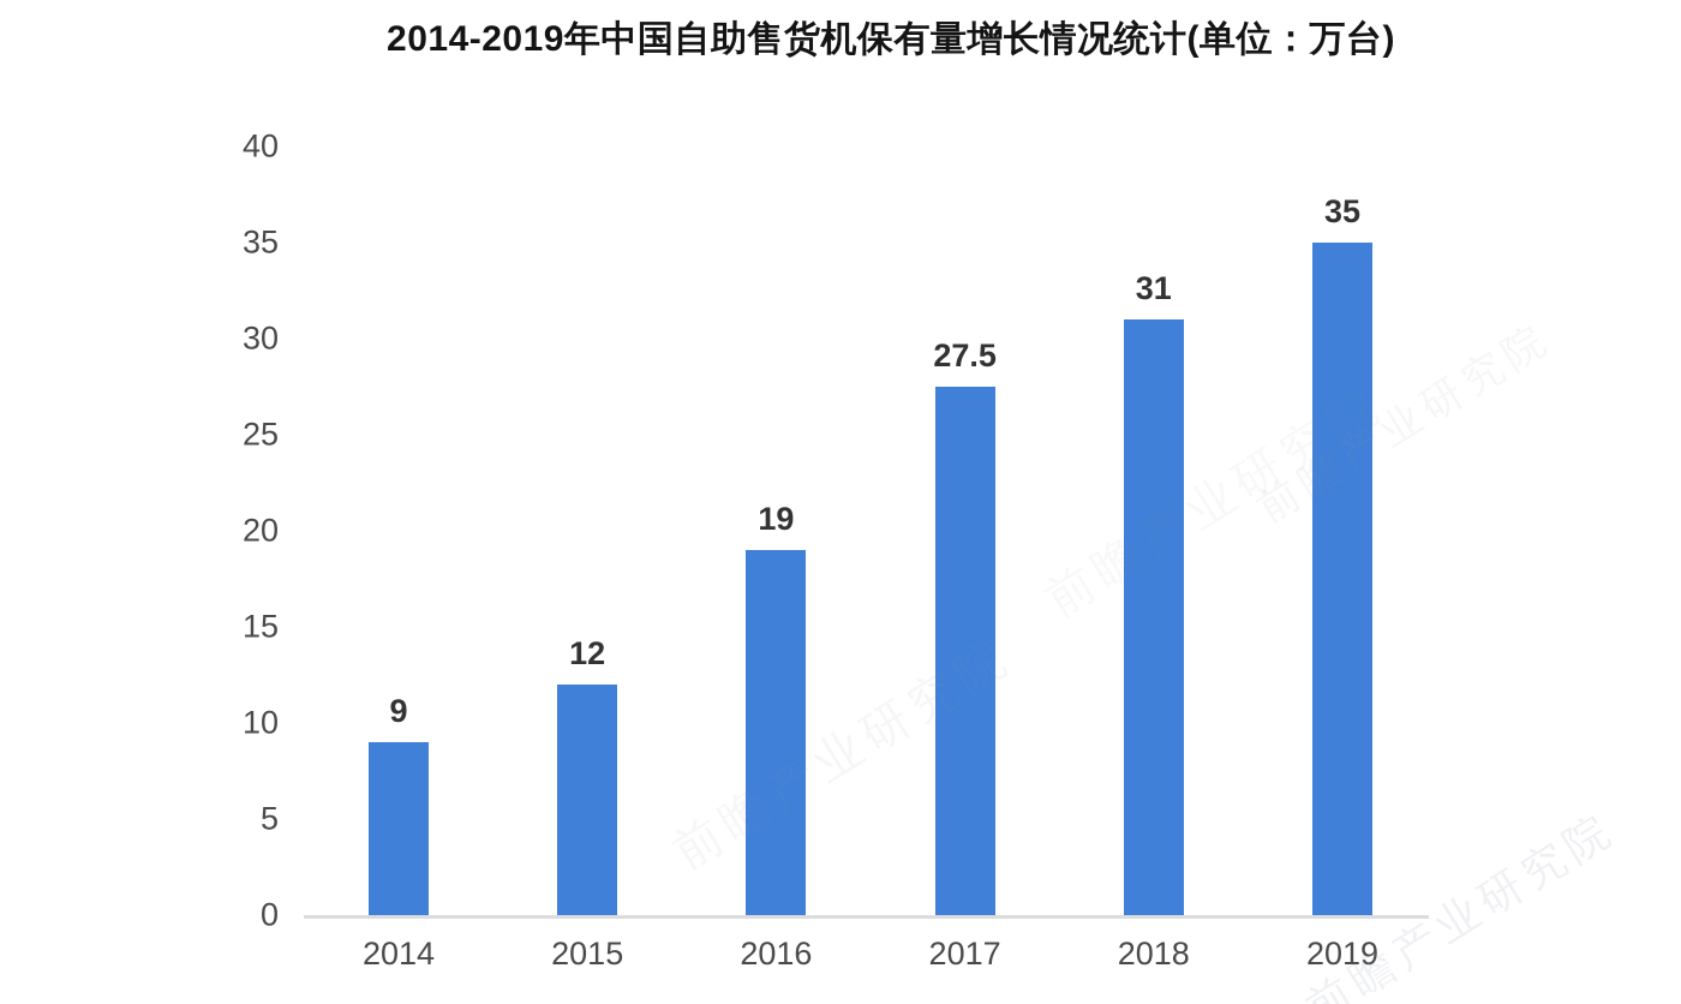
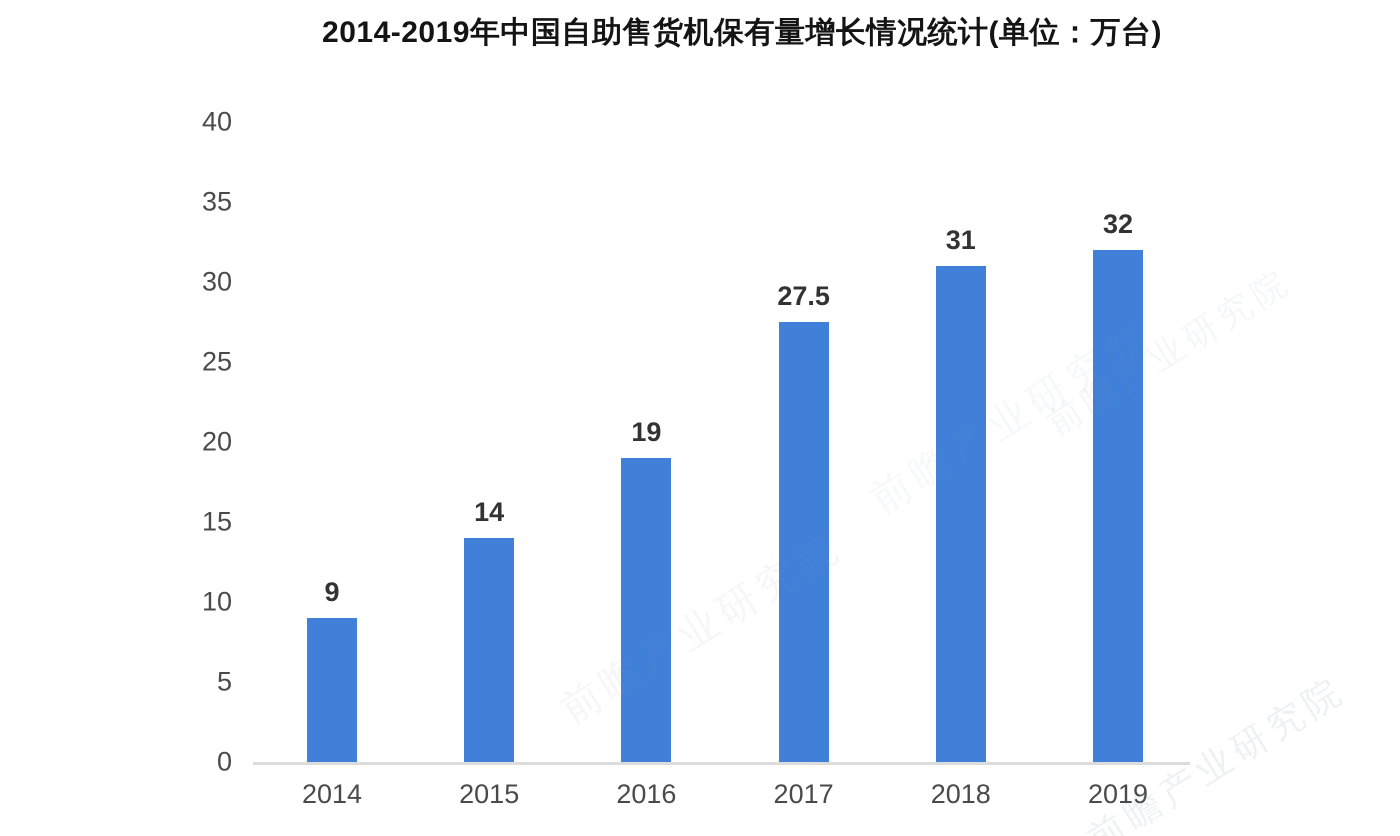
2015: 12 -> 14
2019: 35 -> 32
